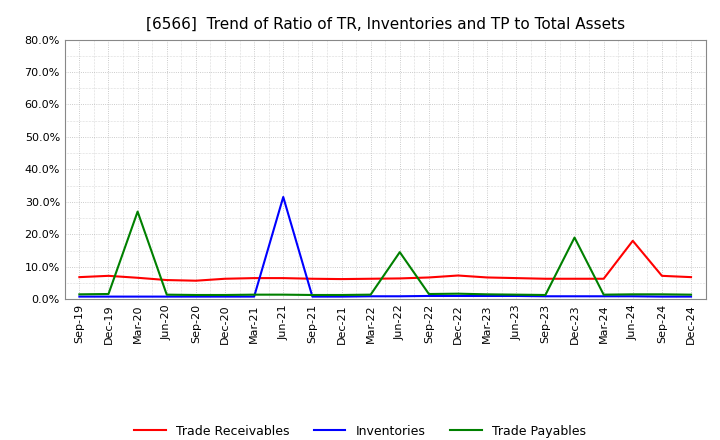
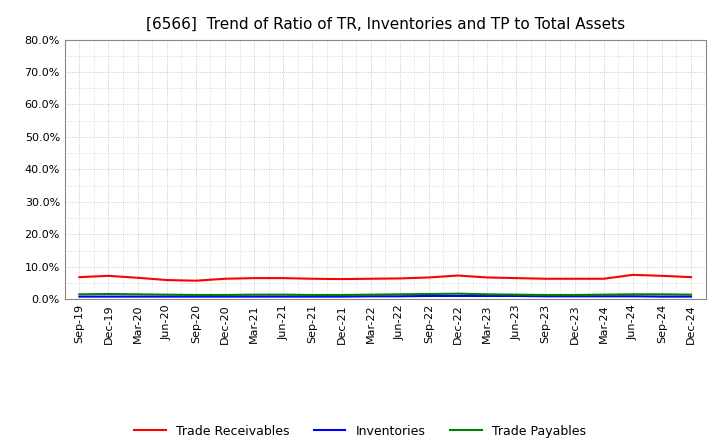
Trade Payables/Mar-20: 27.0% -> 1.5%
Inventories/Jun-21: 31.5% -> 0.8%
Trade Payables/Jun-22: 14.5% -> 1.5%
Trade Payables/Dec-23: 19.0% -> 1.3%
Trade Receivables/Jun-24: 18.0% -> 7.5%
